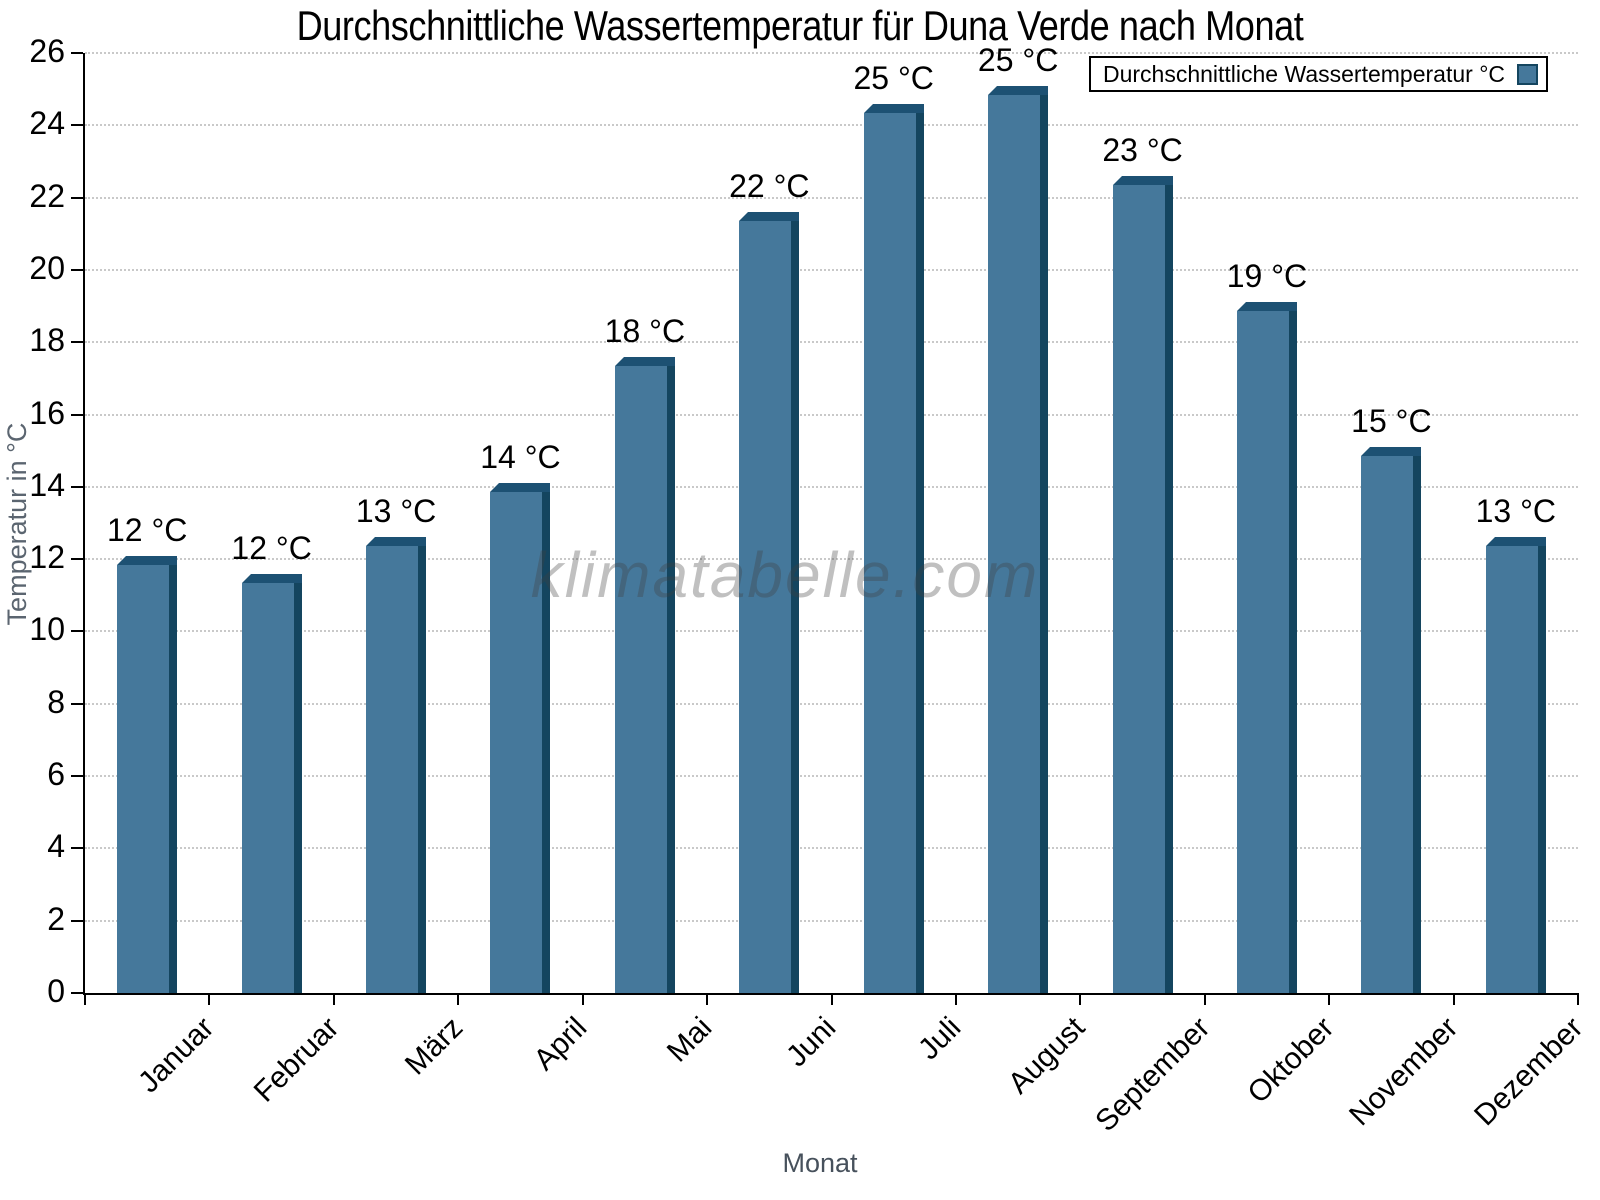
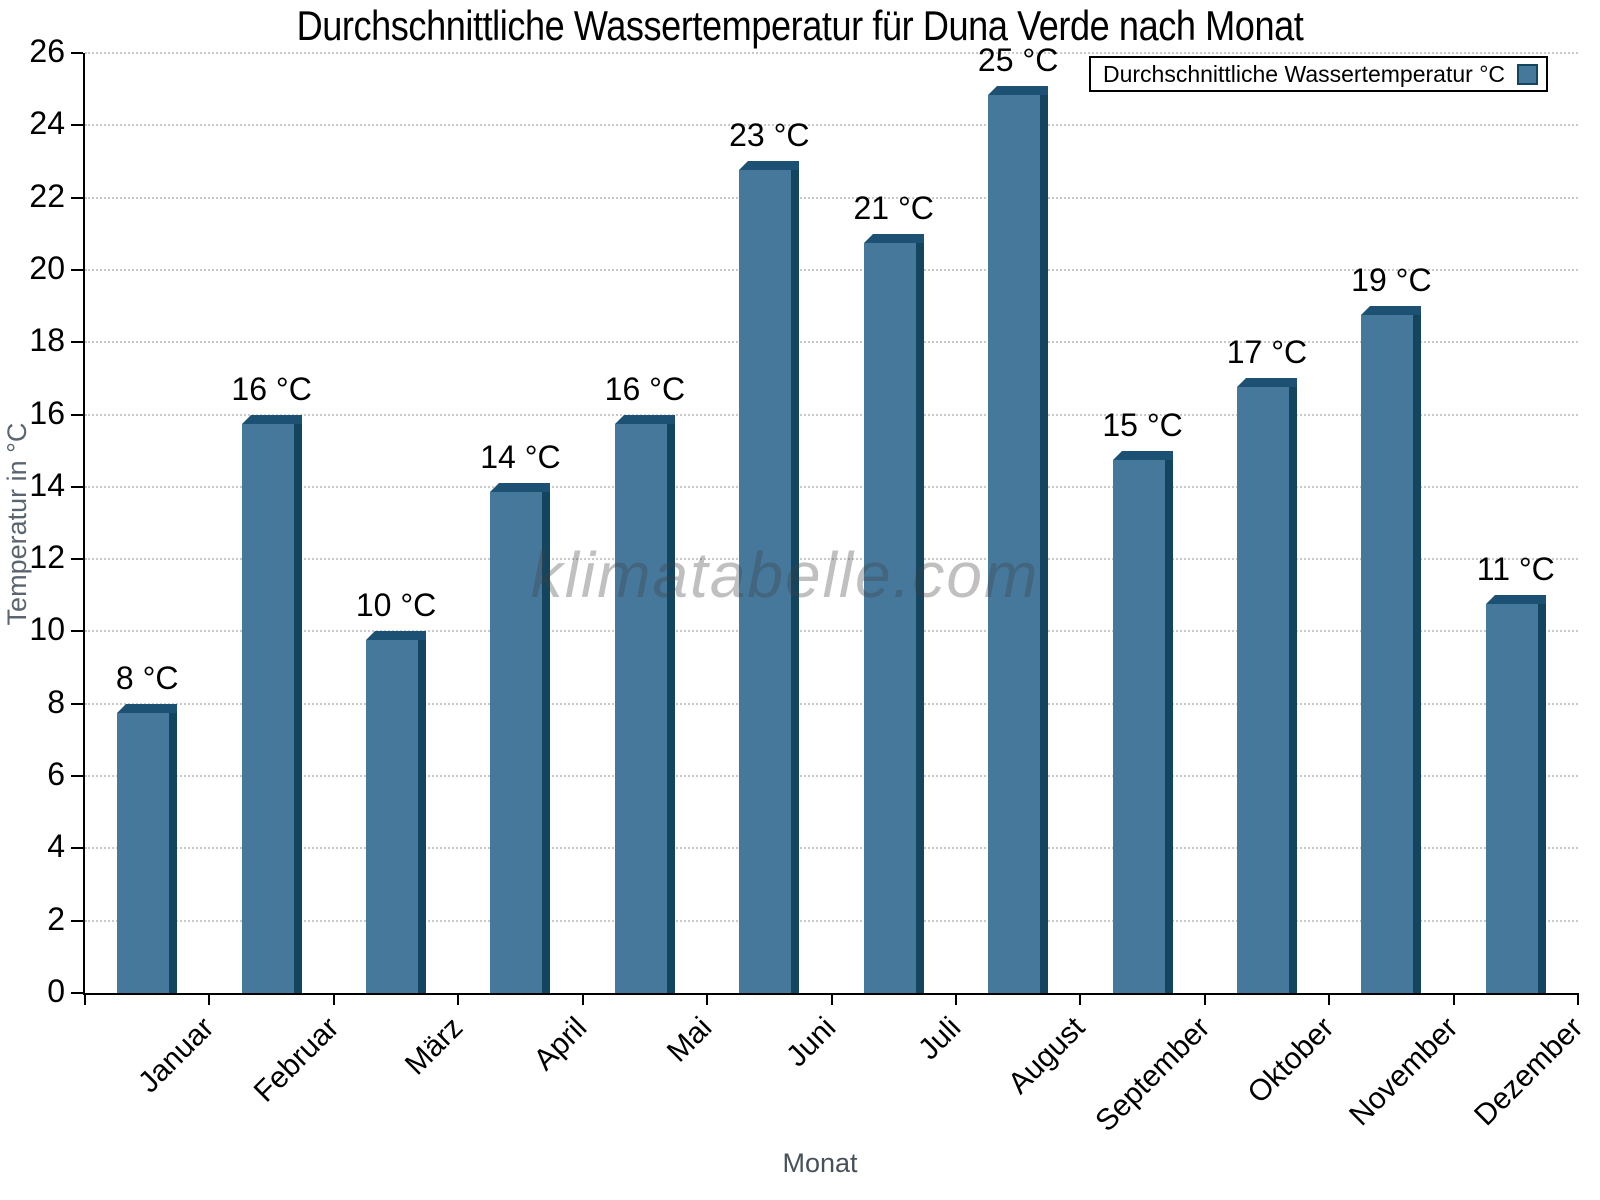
Januar: 12 -> 8
Februar: 12 -> 16
März: 13 -> 10
Mai: 18 -> 16
Juni: 22 -> 23
Juli: 25 -> 21
September: 23 -> 15
Oktober: 19 -> 17
November: 15 -> 19
Dezember: 13 -> 11
